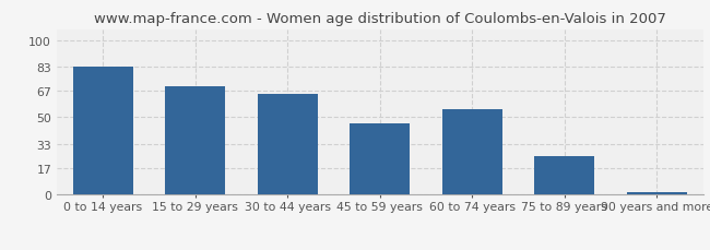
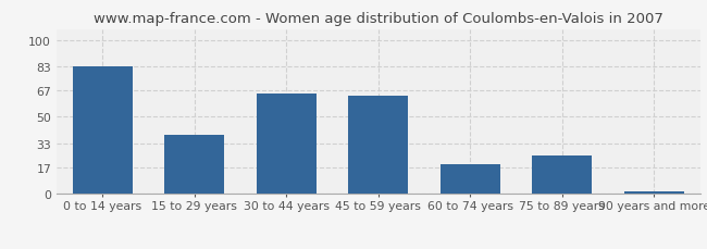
15 to 29 years: 70 -> 38
45 to 59 years: 46 -> 64
60 to 74 years: 55 -> 19
